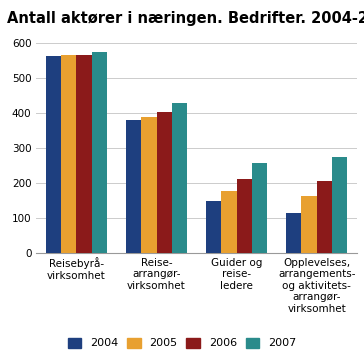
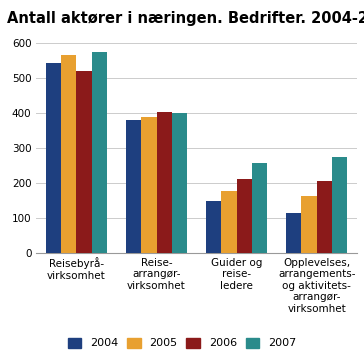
2004/Reisebyrå- virksomhet: 565 -> 545
2006/Reisebyrå- virksomhet: 568 -> 520
2007/Reise- arrangør- virksomhet: 430 -> 400
